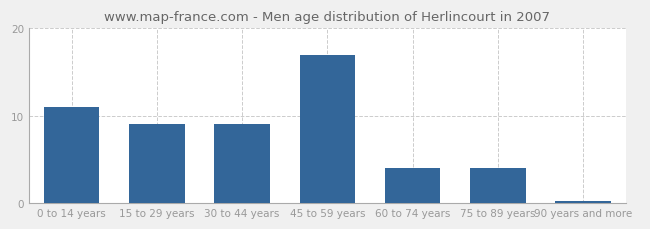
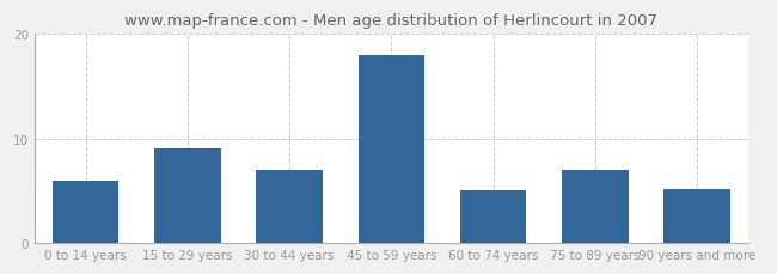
0 to 14 years: 11.0 -> 6.0
30 to 44 years: 9.0 -> 7.0
45 to 59 years: 17.0 -> 18.0
60 to 74 years: 4.0 -> 5.0
75 to 89 years: 4.0 -> 7.0
90 years and more: 0.2 -> 5.2
